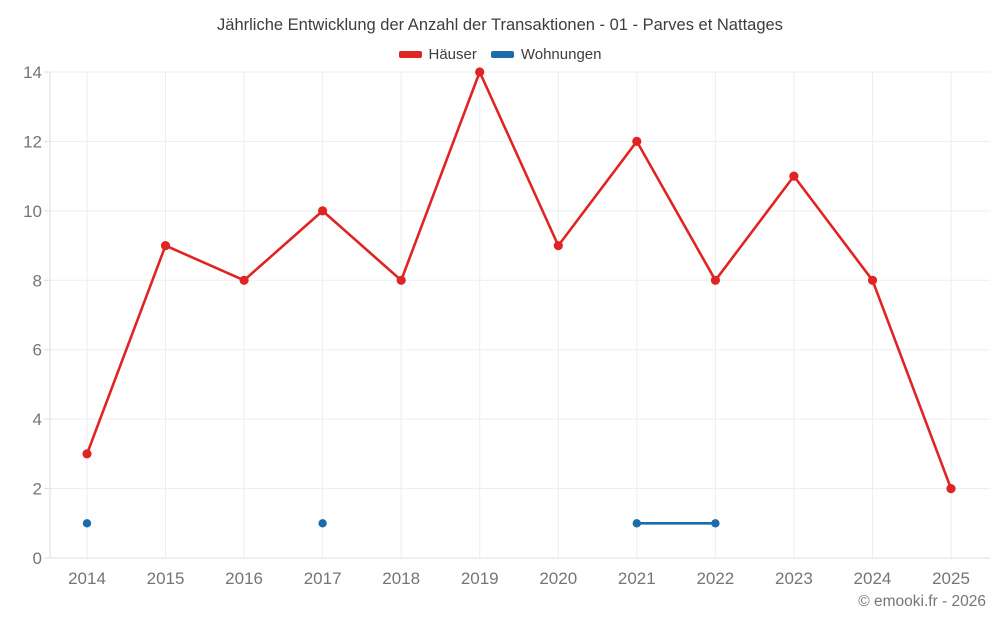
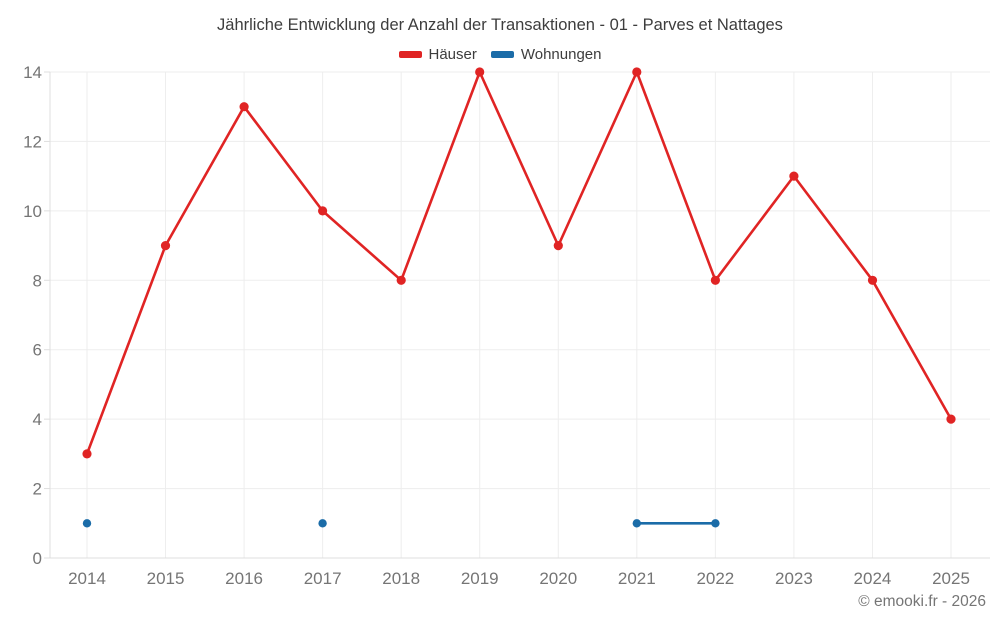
Häuser/2016: 8 -> 13
Häuser/2021: 12 -> 14
Häuser/2025: 2 -> 4
